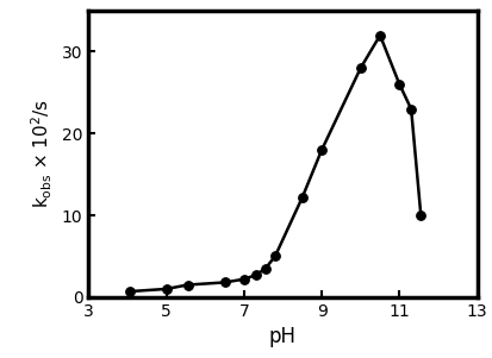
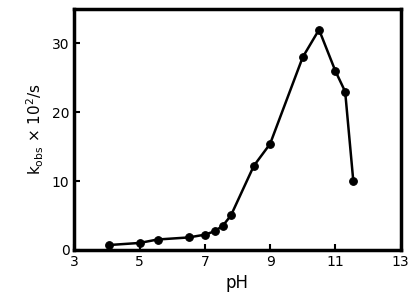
9: 18.0 -> 15.4
